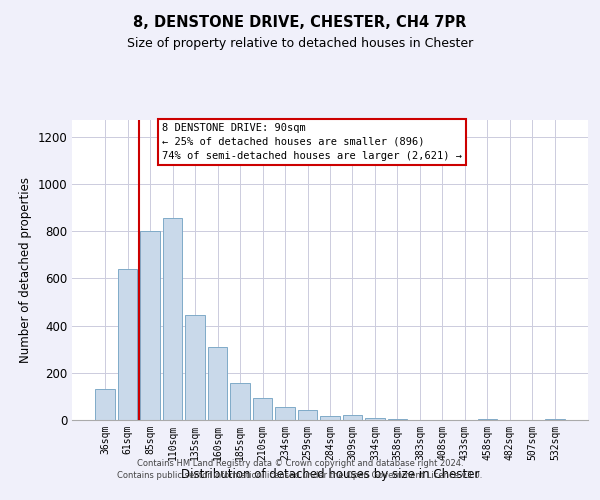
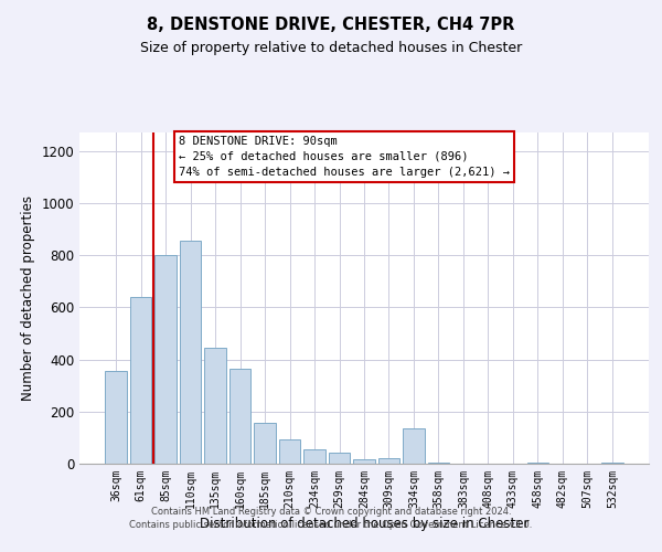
36sqm: 130 -> 355
160sqm: 310 -> 365
334sqm: 10 -> 135
